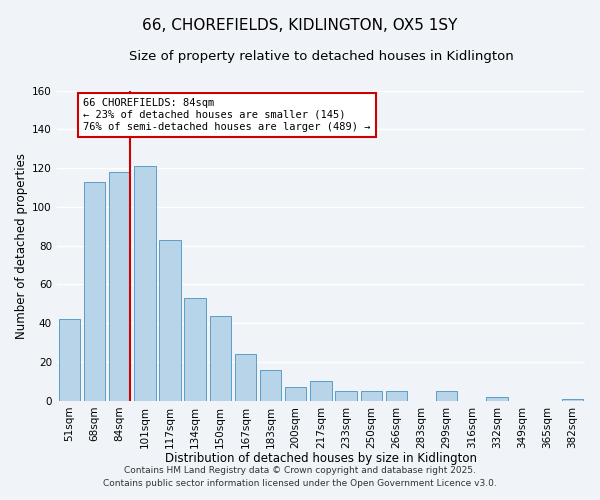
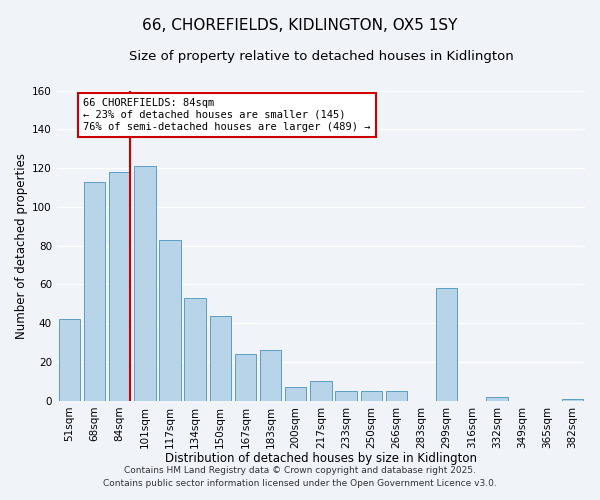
183sqm: 16 -> 26
299sqm: 5 -> 58
